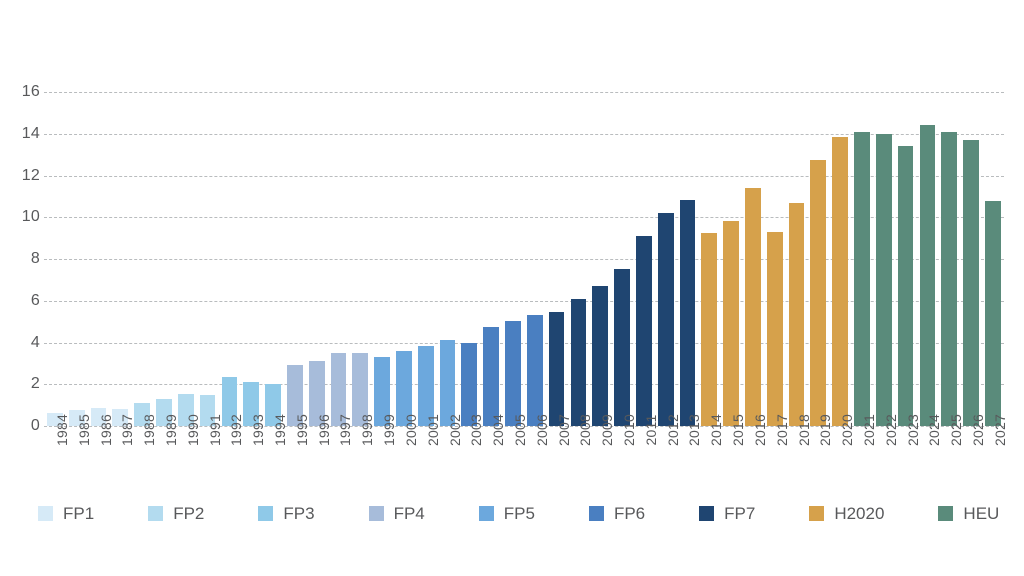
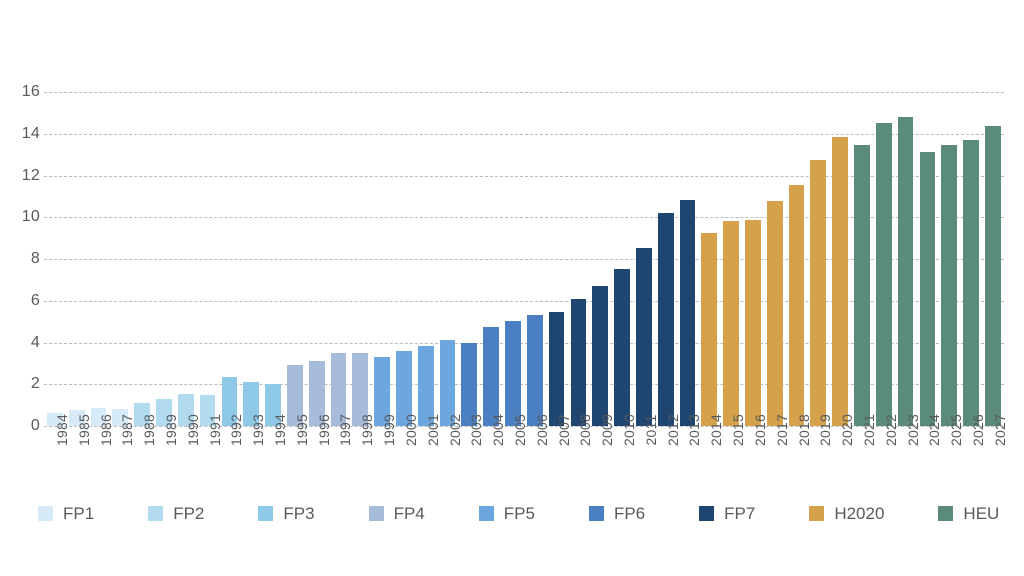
2011: 9.1 -> 8.6
2016: 11.4 -> 9.8
2017: 9.3 -> 10.8
2018: 10.7 -> 11.6
2021: 14.1 -> 13.4
2022: 14.0 -> 14.5
2023: 13.4 -> 14.8
2024: 14.4 -> 13.2
2025: 14.1 -> 13.4
2027: 10.8 -> 14.3
